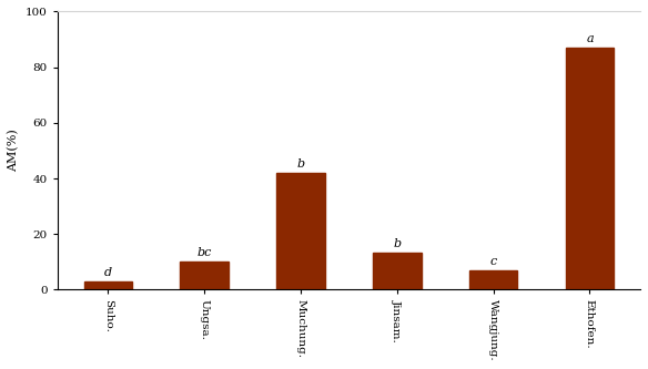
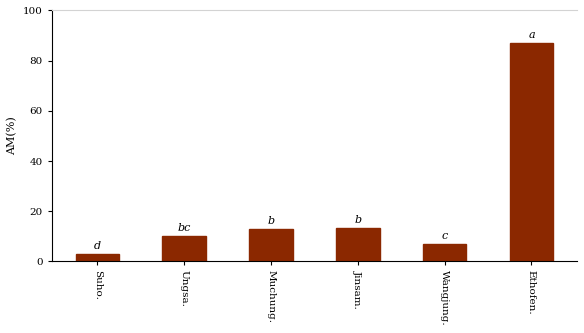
Muchung.: 42.0 -> 13.0
